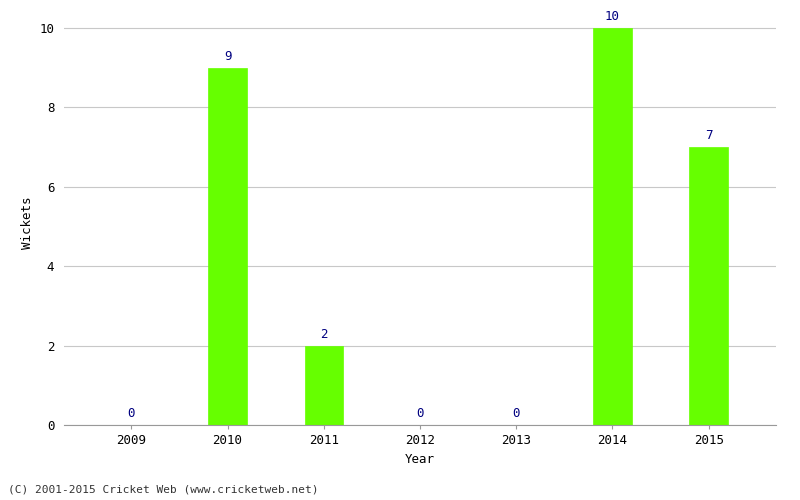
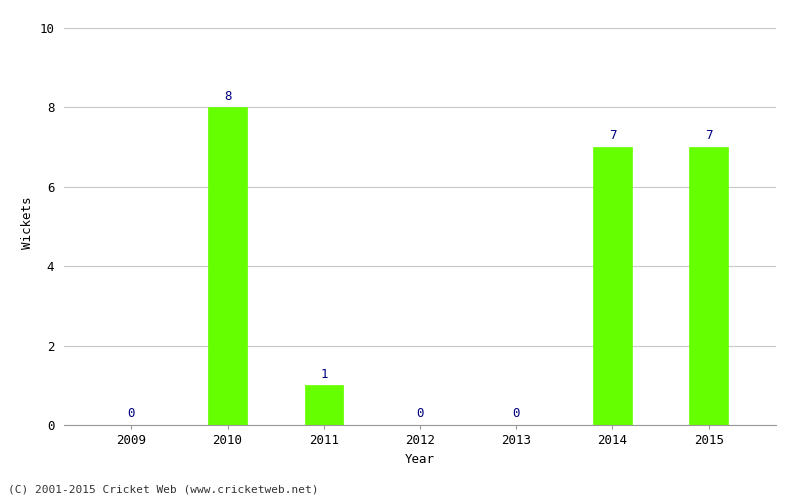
2010: 9 -> 8
2011: 2 -> 1
2014: 10 -> 7
